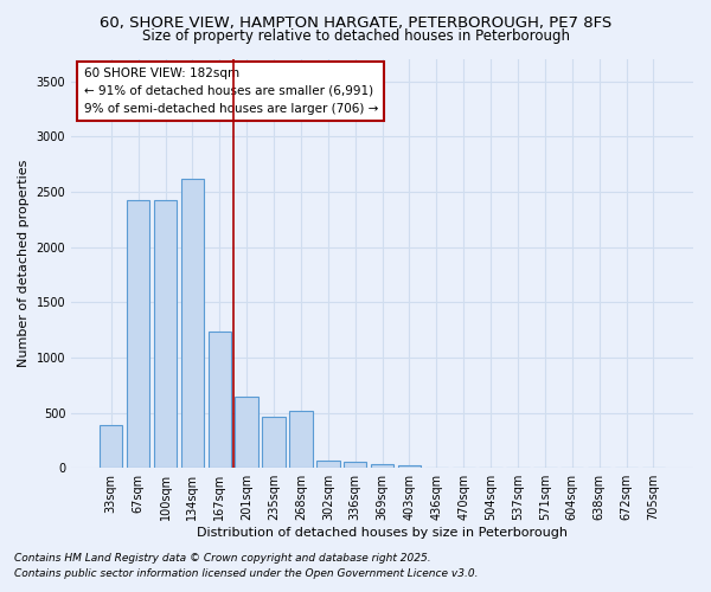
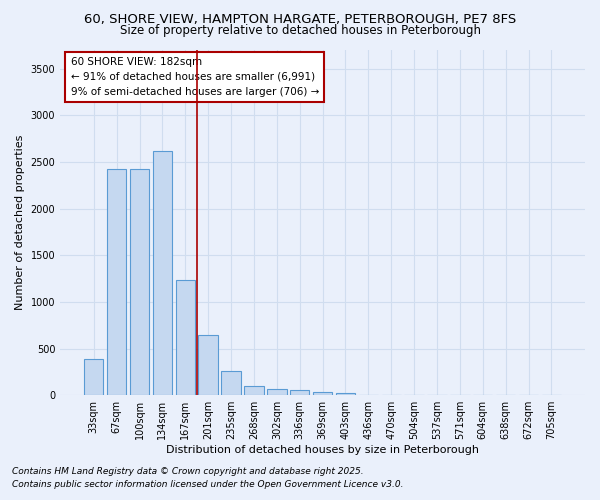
235sqm: 460 -> 260
268sqm: 520 -> 100
